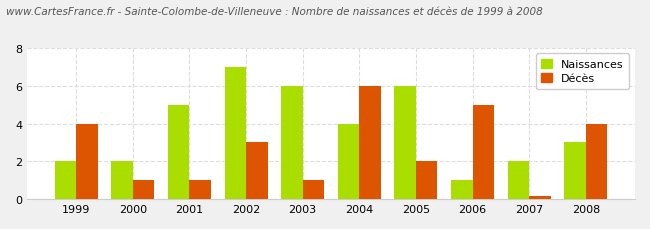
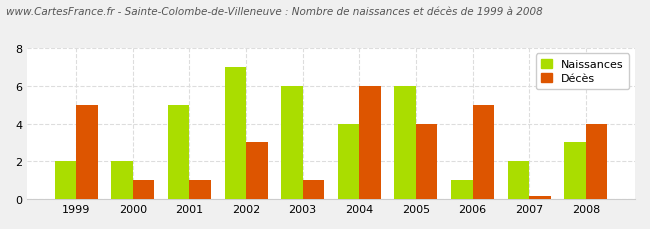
Décès/1999: 4.0 -> 5.0
Décès/2005: 2.0 -> 4.0
